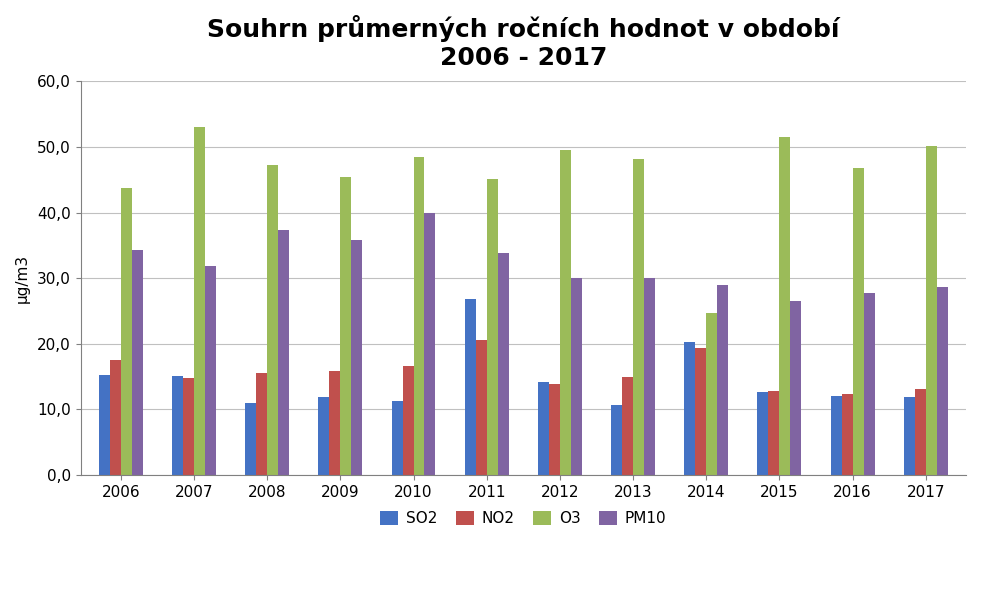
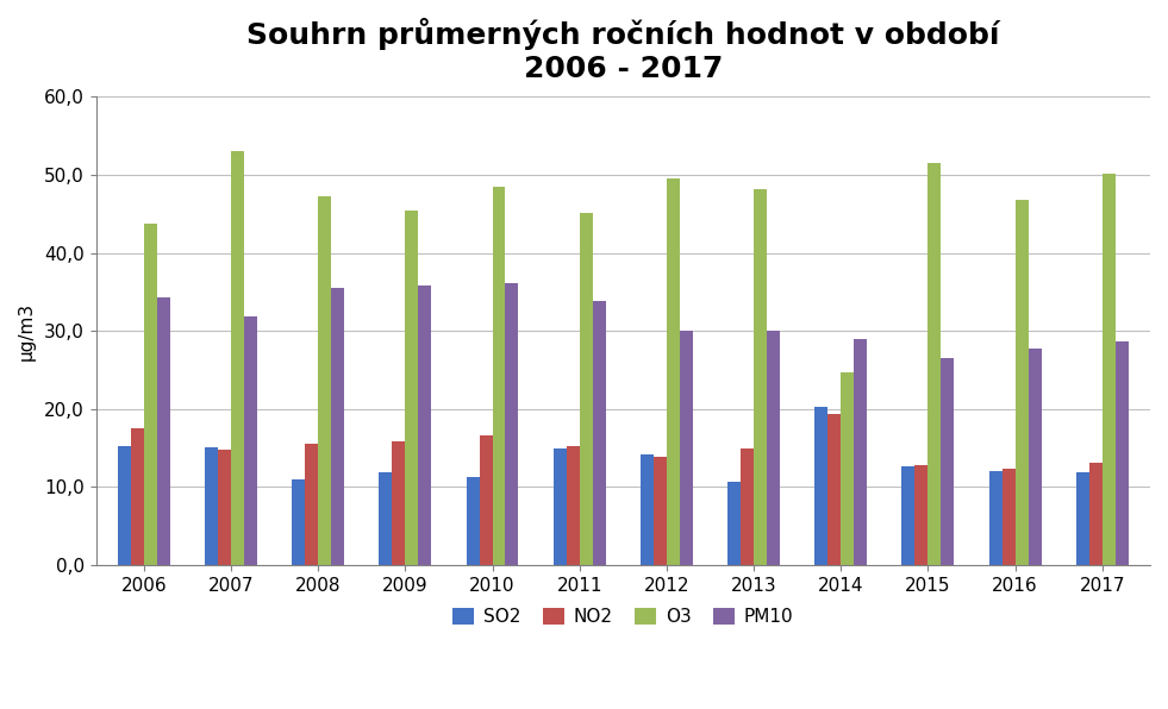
PM10/2008: 37,4 -> 35,5
PM10/2010: 40,0 -> 36,1
SO2/2011: 26,8 -> 14,9
NO2/2011: 20,6 -> 15,2
